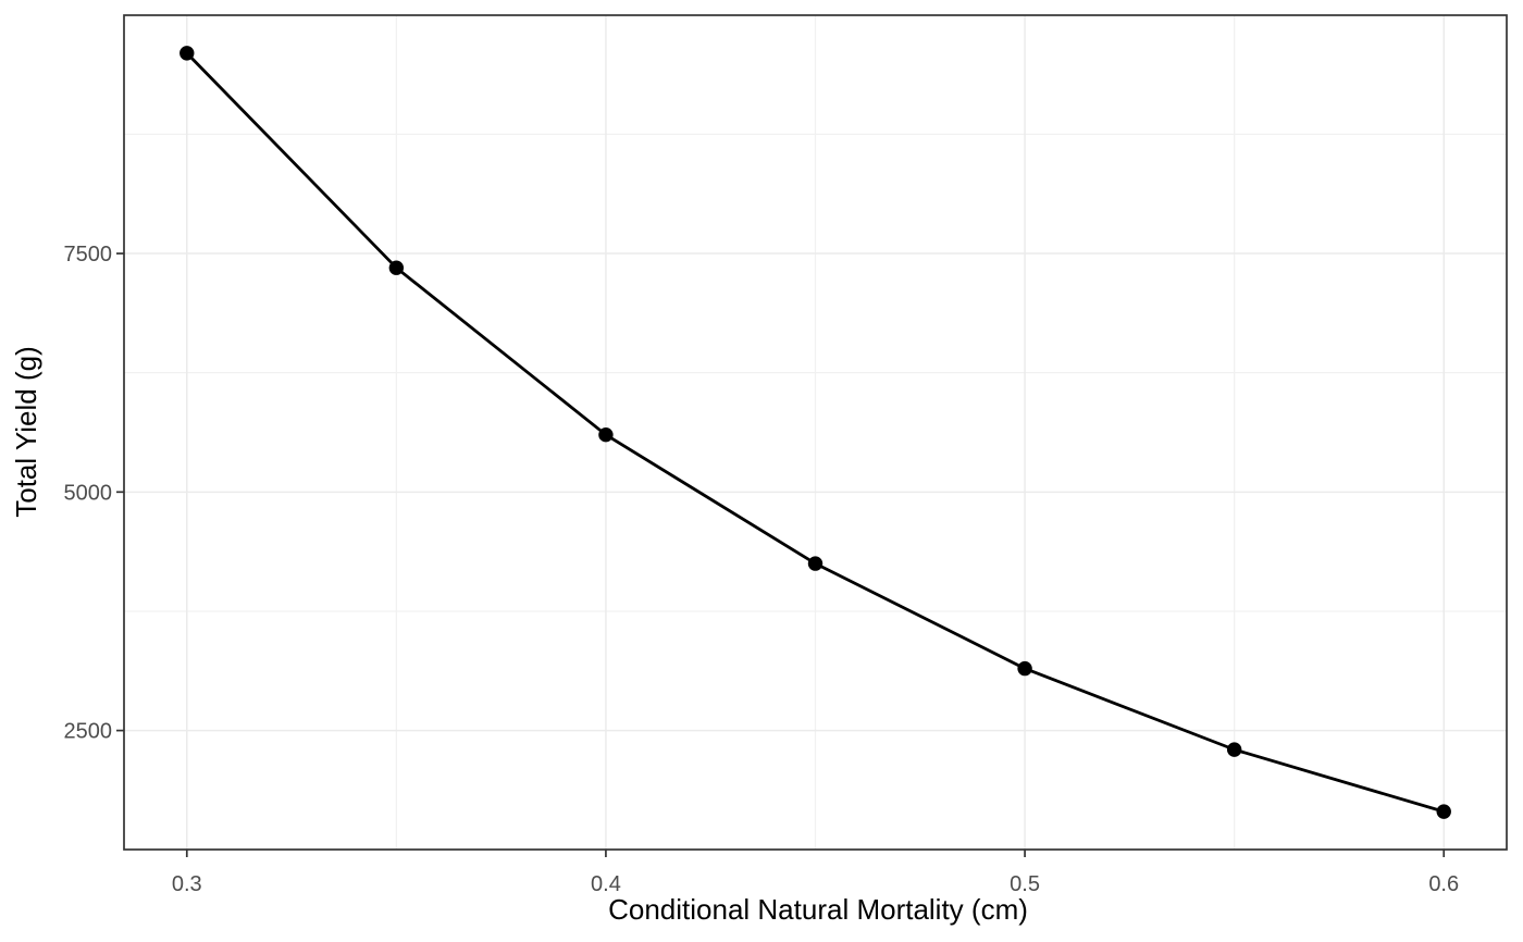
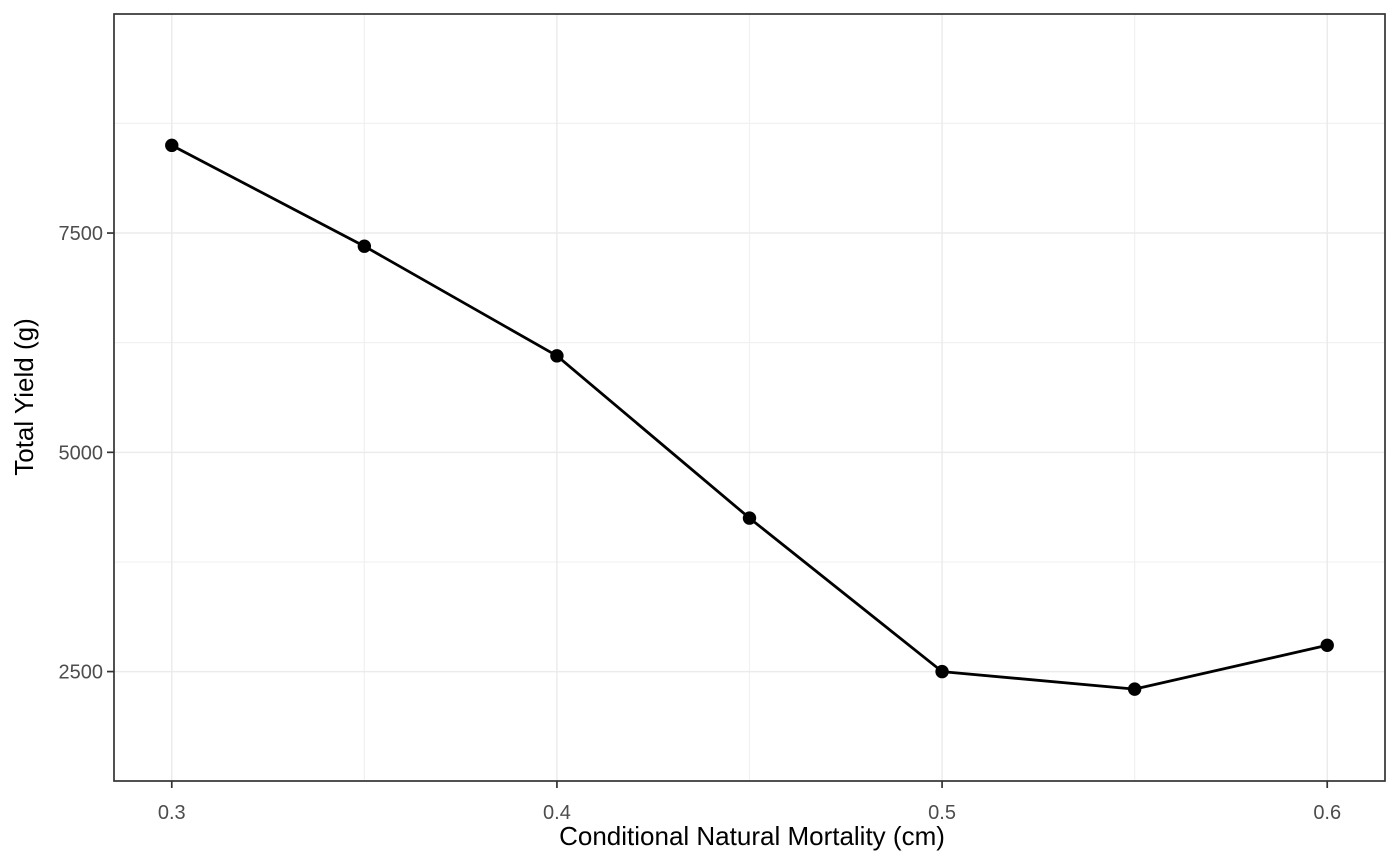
0.3: 9600 -> 8500
0.4: 5600 -> 6100
0.5: 3200 -> 2500
0.6: 1600 -> 2800
